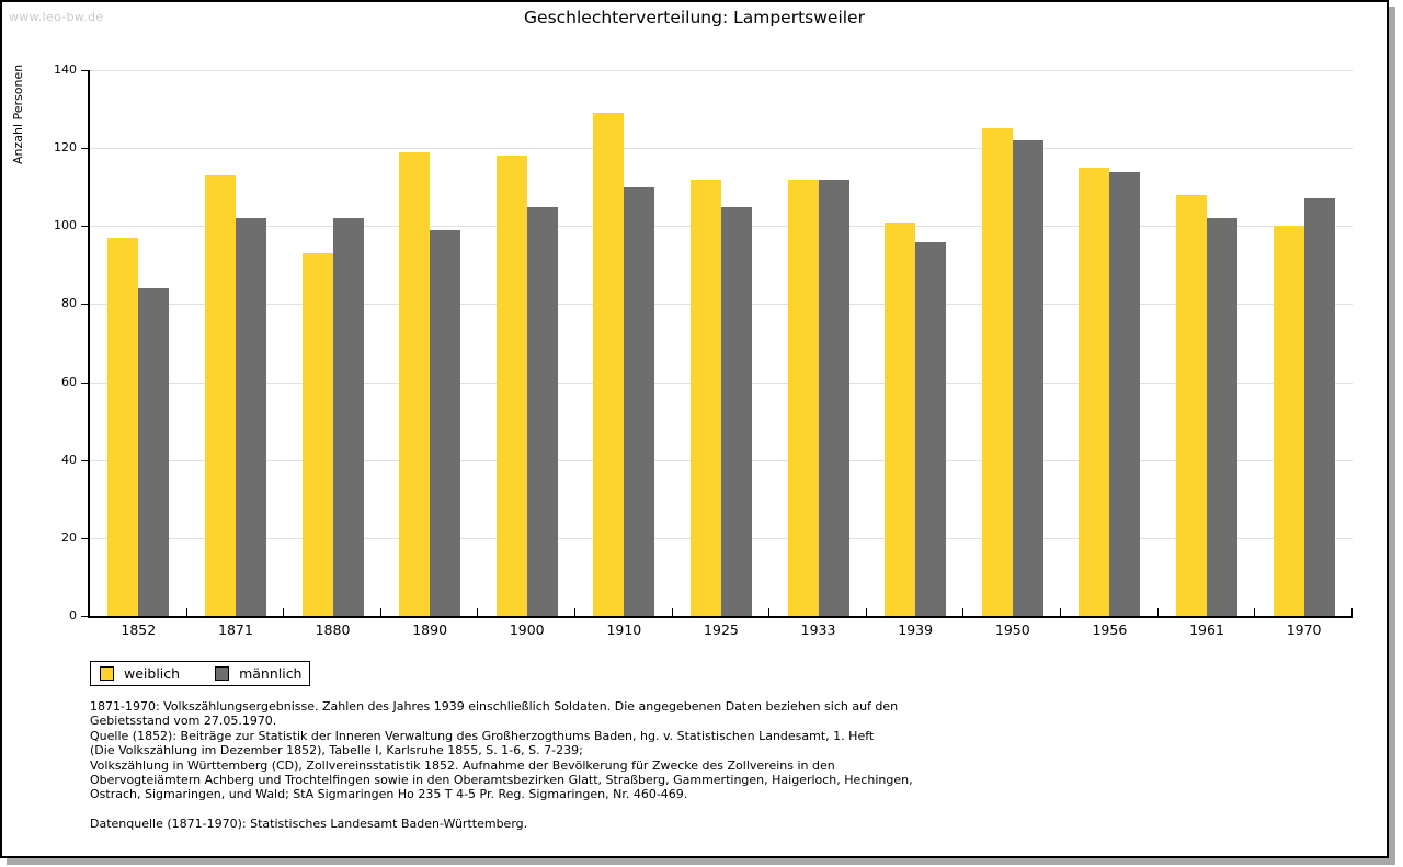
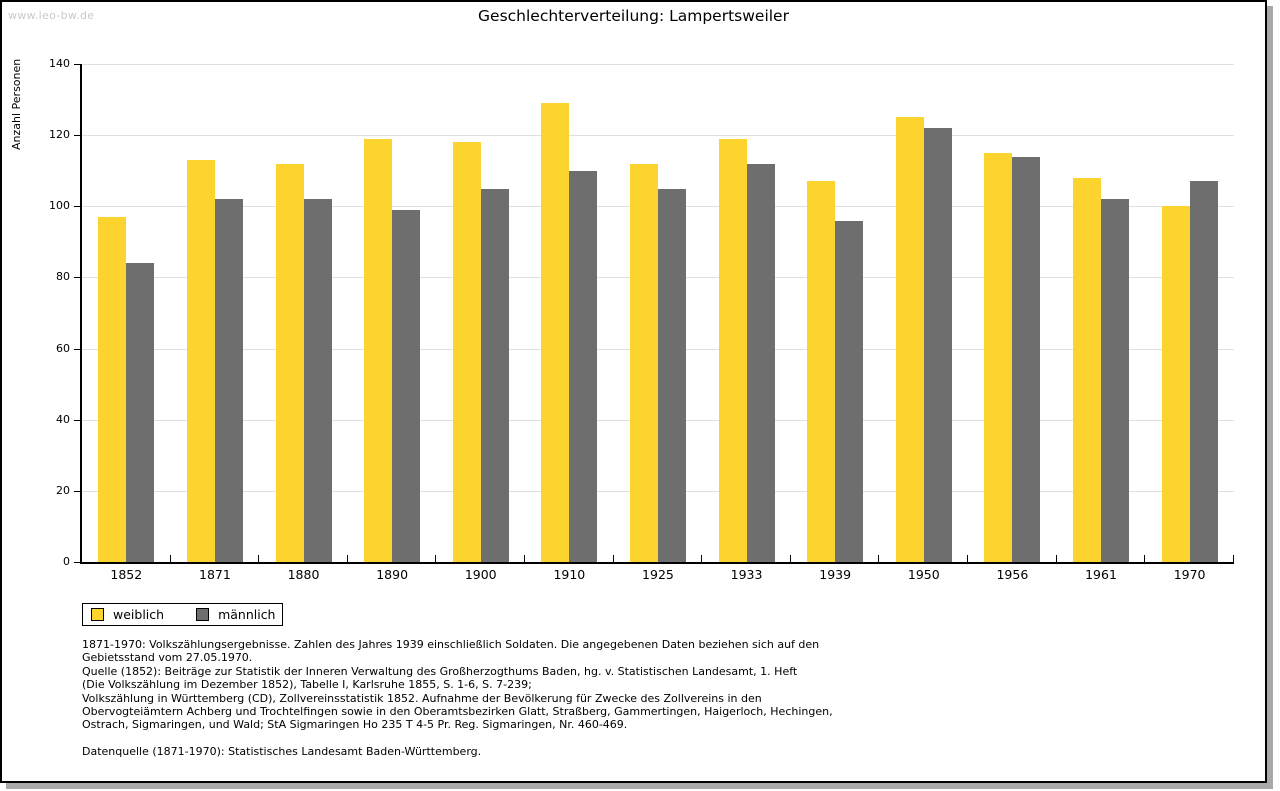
weiblich/1880: 93 -> 112
weiblich/1933: 112 -> 119
weiblich/1939: 101 -> 107
